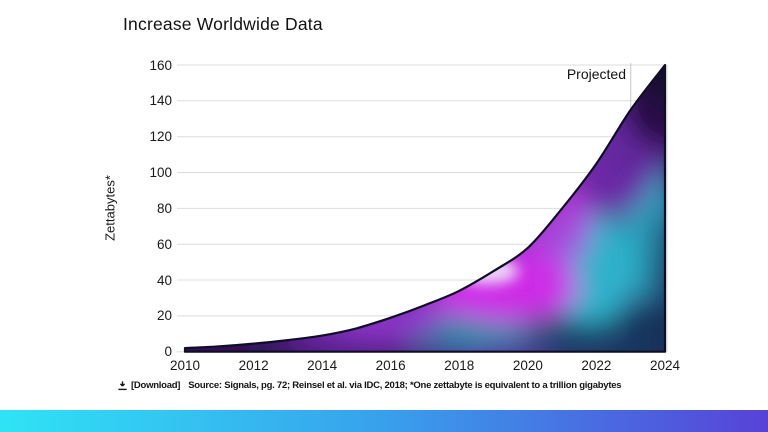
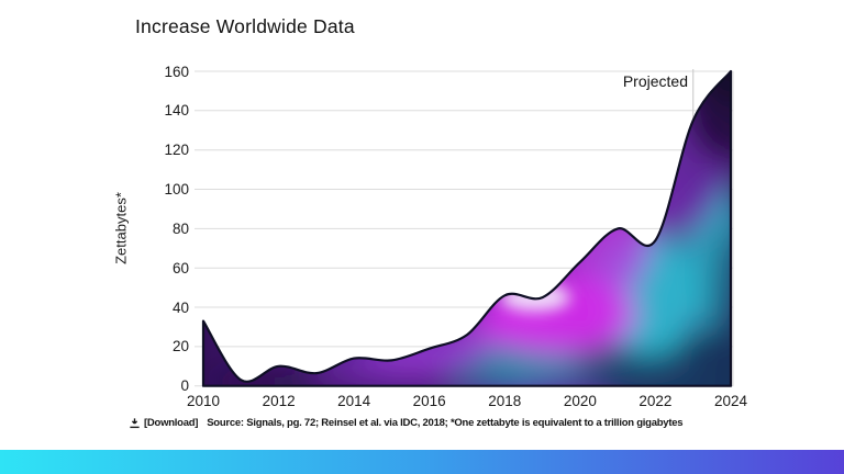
2010: 2 -> 33
2012: 4 -> 10
2014: 9 -> 14
2018: 34 -> 46
2020: 58 -> 63
2022: 105 -> 74
